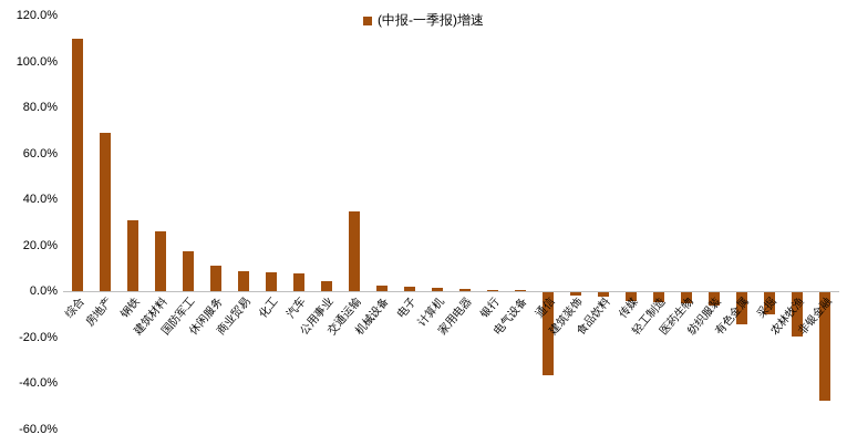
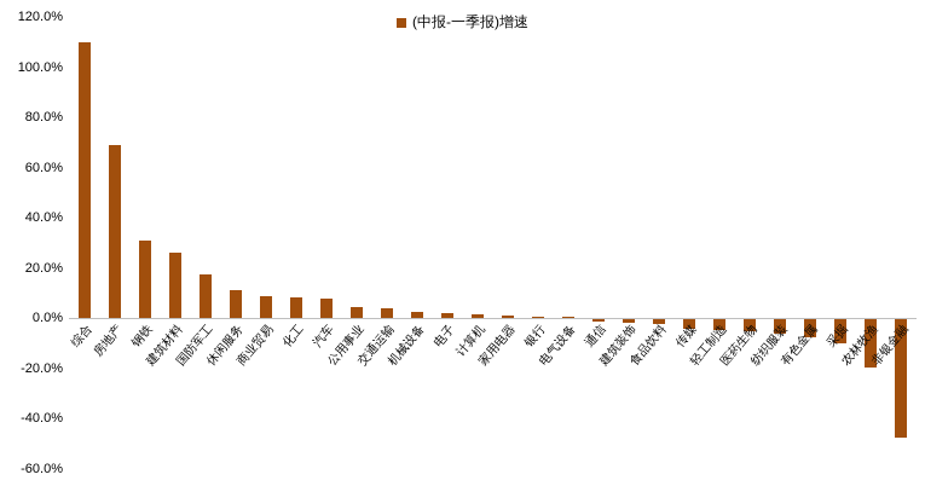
交通运输: 35% -> 4%
通信: -36% -> -1%
有色金属: -14% -> -7%
